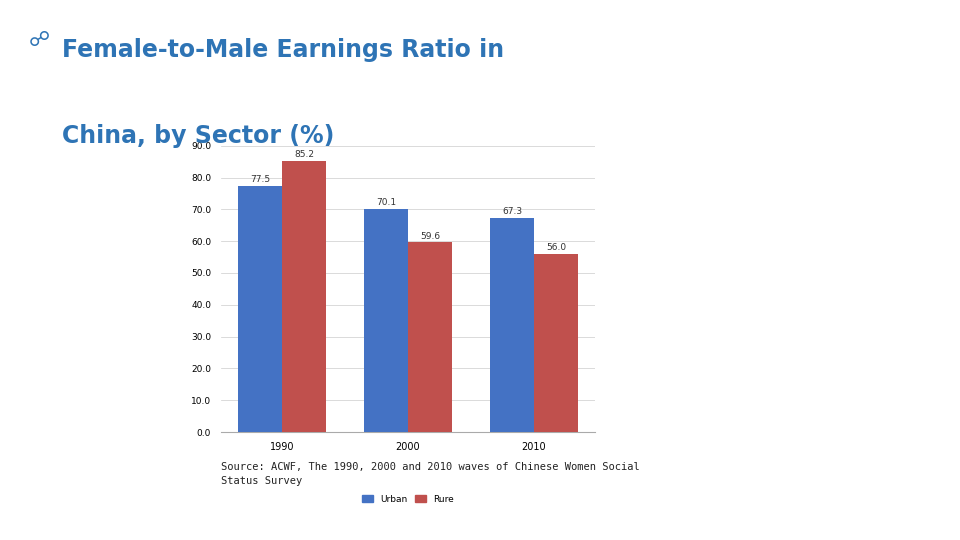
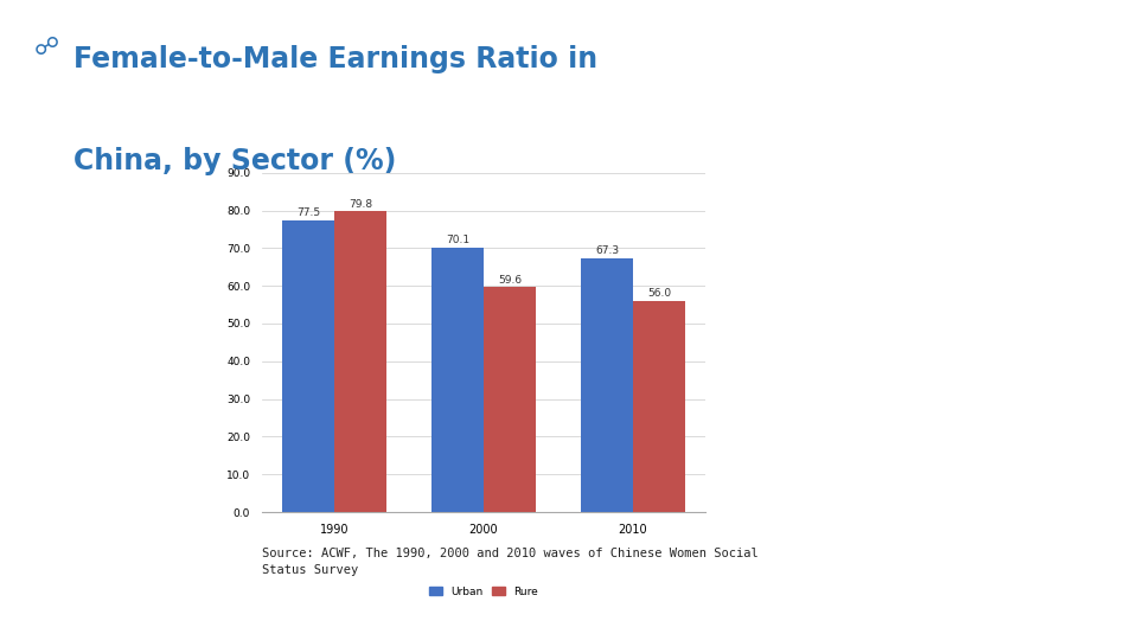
Rure/1990: 85.2 -> 79.8
